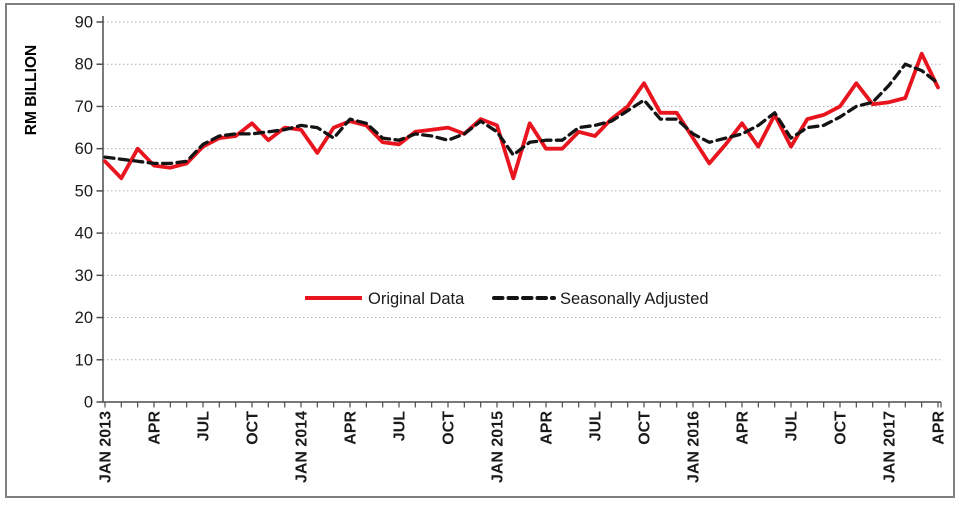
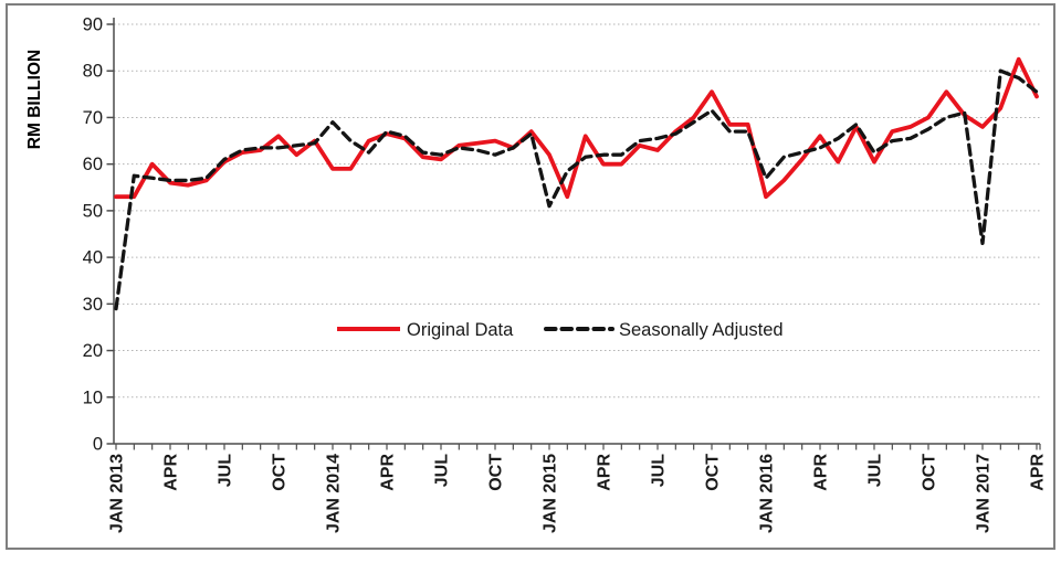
Original Data/JAN 2013: 57 -> 53
Seasonally Adjusted/JAN 2013: 58 -> 29
Original Data/JAN 2014: 64 -> 59
Seasonally Adjusted/JAN 2014: 66 -> 69
Original Data/JAN 2015: 66 -> 62
Seasonally Adjusted/JAN 2015: 64 -> 51
Original Data/JAN 2016: 62 -> 53
Seasonally Adjusted/JAN 2016: 64 -> 57
Original Data/JAN 2017: 71 -> 68
Seasonally Adjusted/JAN 2017: 75 -> 43
